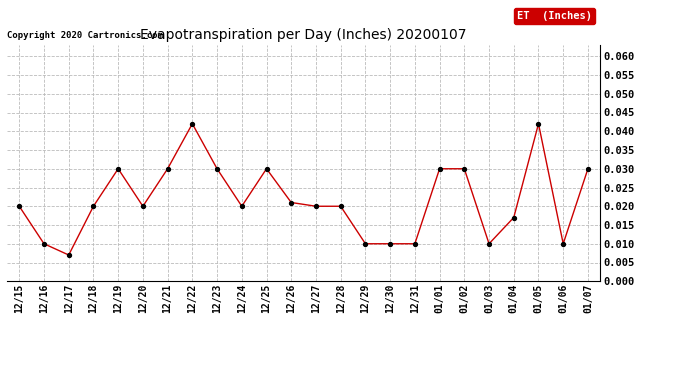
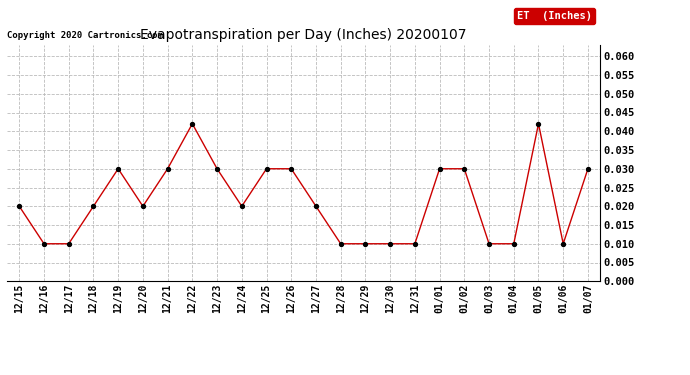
12/17: 0.007 -> 0.010
12/26: 0.021 -> 0.030
12/28: 0.020 -> 0.010
01/04: 0.017 -> 0.010
